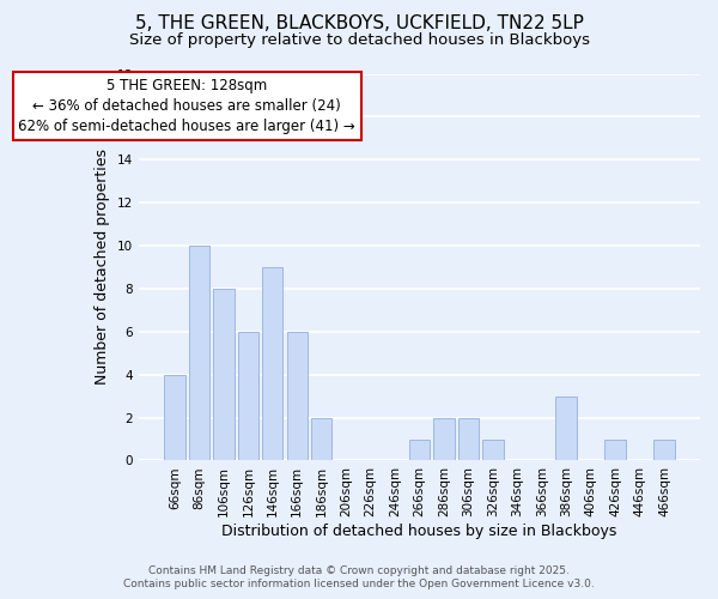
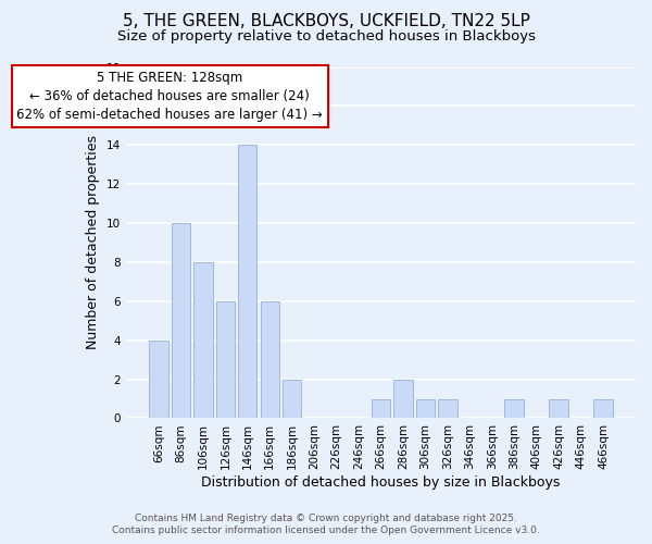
146sqm: 9 -> 14
306sqm: 2 -> 1
386sqm: 3 -> 1
